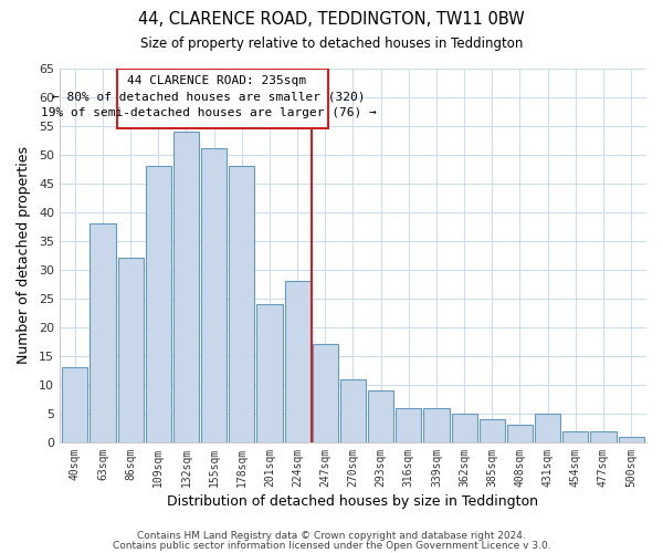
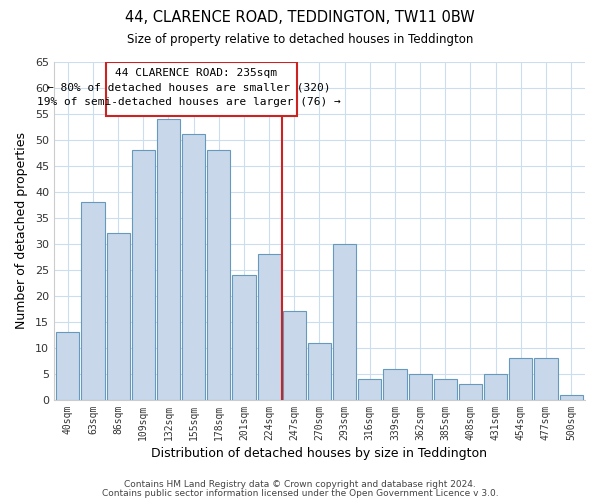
293sqm: 9 -> 30
316sqm: 6 -> 4
454sqm: 2 -> 8
477sqm: 2 -> 8
